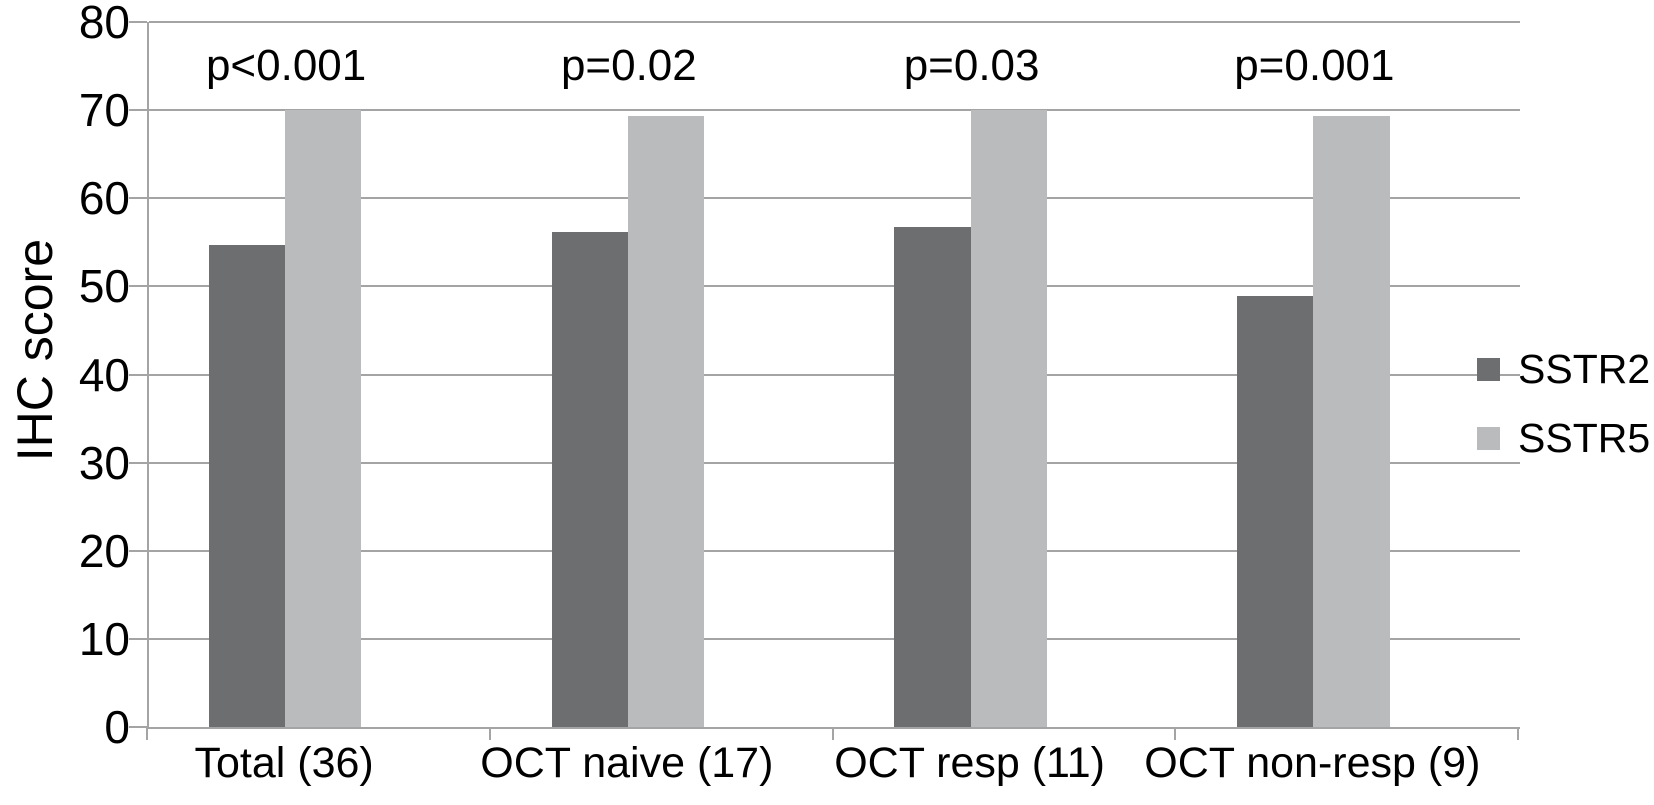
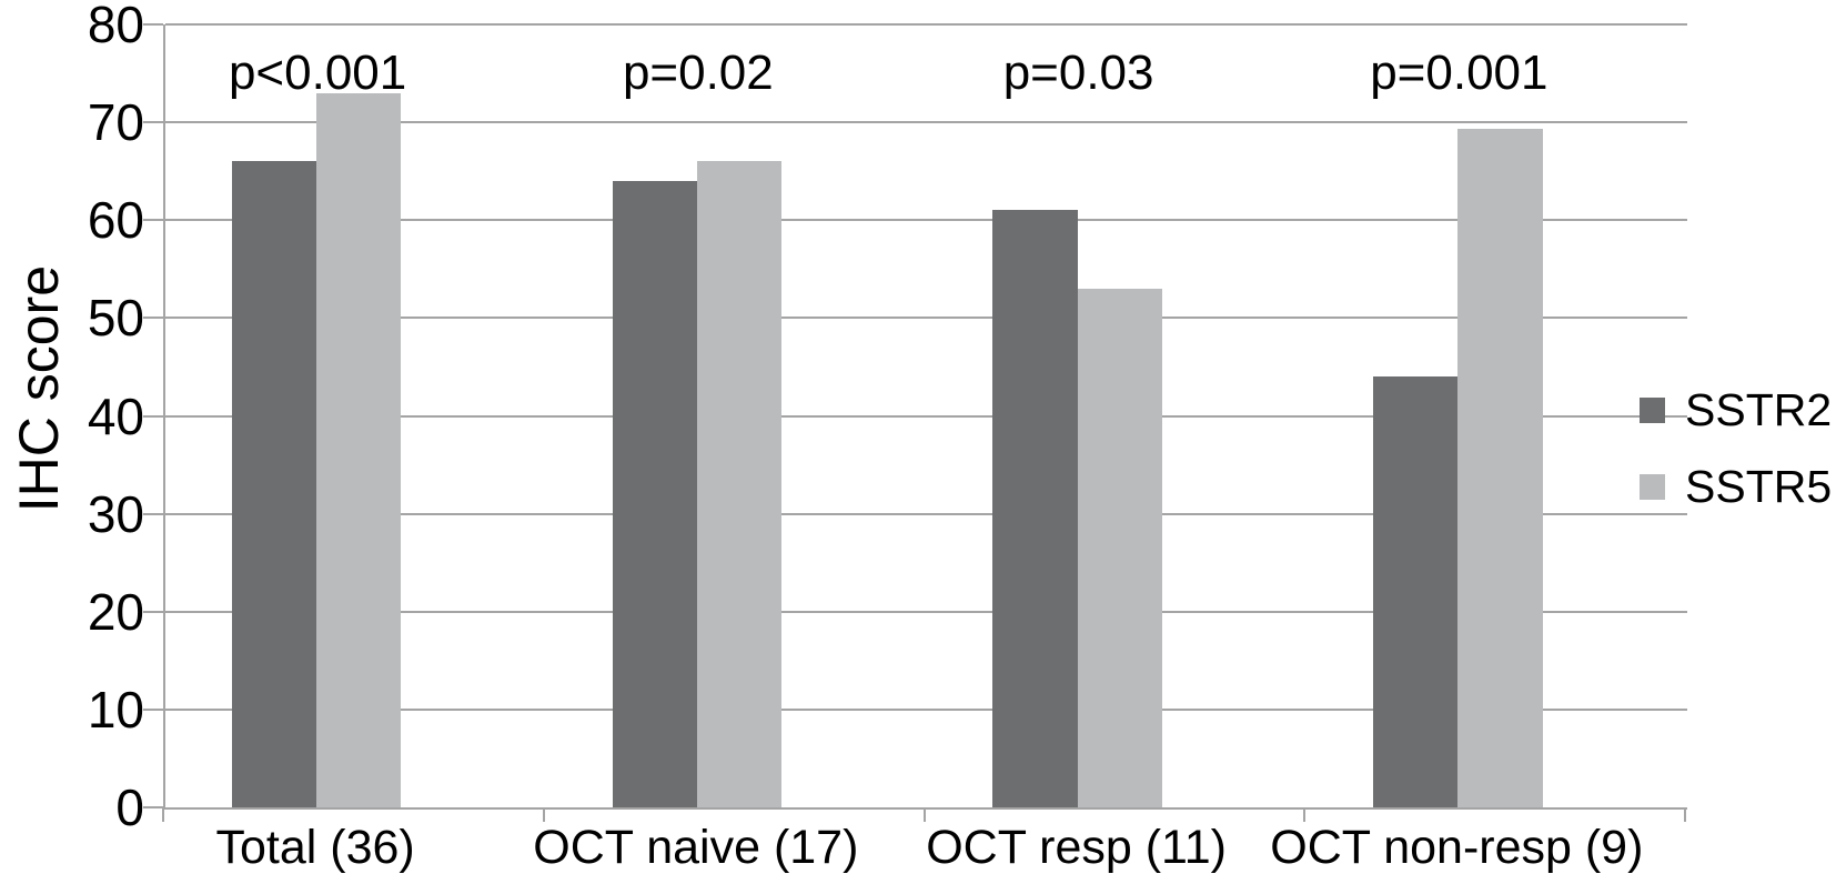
SSTR2/Total (36): 55 -> 66
SSTR5/Total (36): 70 -> 73
SSTR2/OCT naive (17): 56 -> 64
SSTR5/OCT naive (17): 69 -> 66
SSTR2/OCT resp (11): 57 -> 61
SSTR5/OCT resp (11): 70 -> 53
SSTR2/OCT non-resp (9): 49 -> 44
